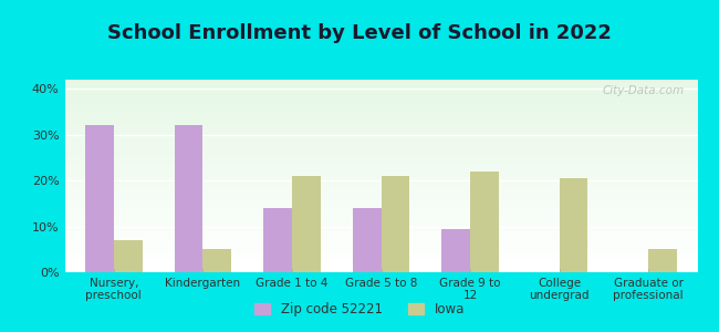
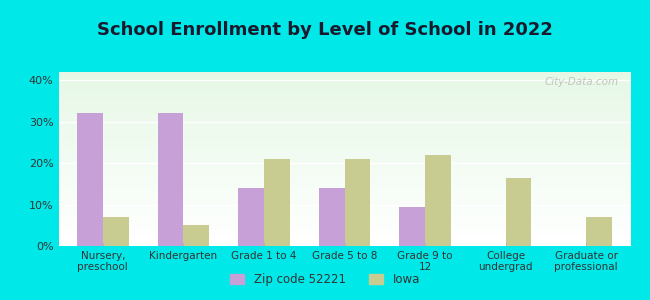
Iowa/College undergrad: 20.5% -> 16.5%
Iowa/Graduate or professional: 5.0% -> 7.0%
